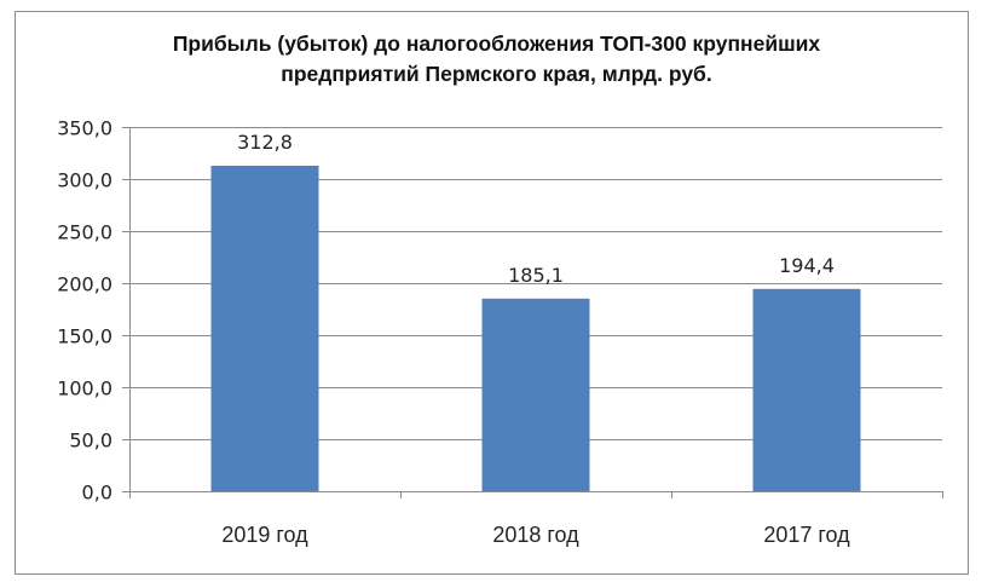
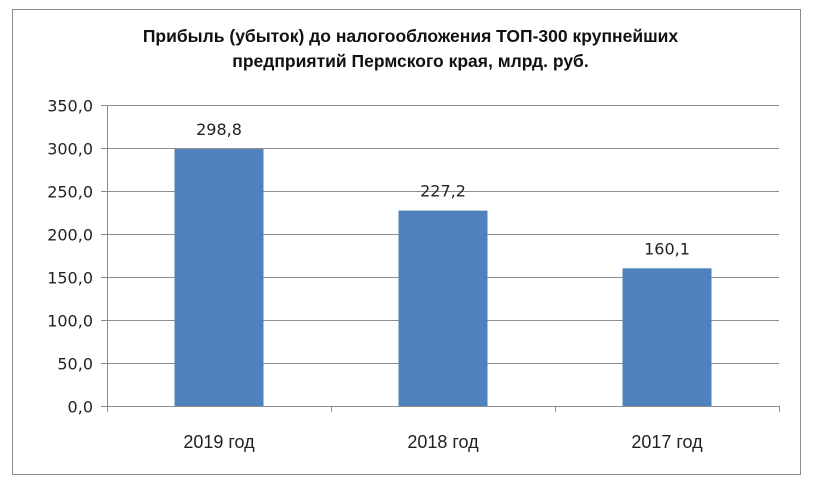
2019 год: 312,8 -> 298,8
2018 год: 185,1 -> 227,2
2017 год: 194,4 -> 160,1
